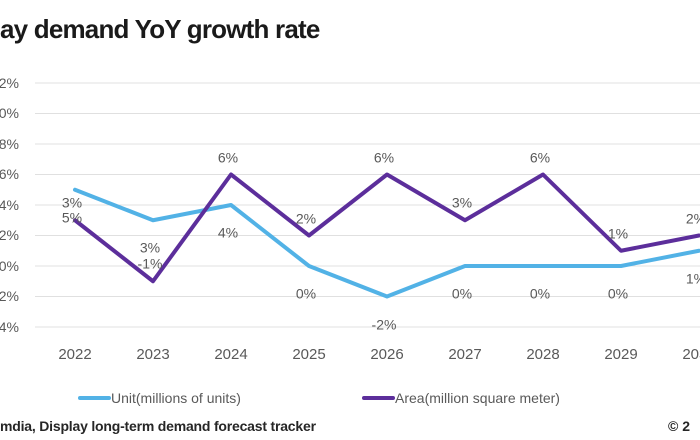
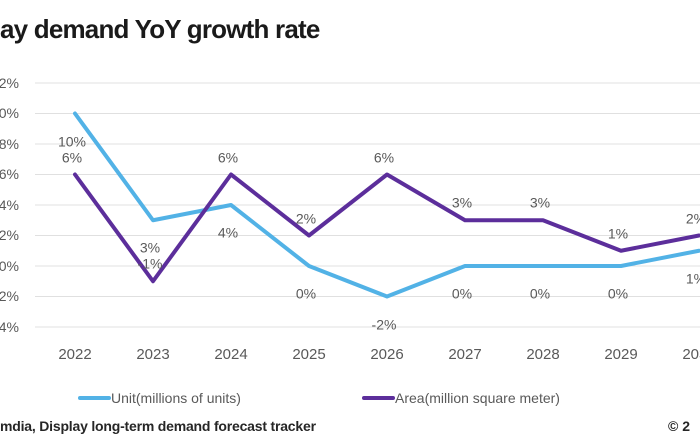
Unit(millions of units)/2022: 5% -> 10%
Area(million square meter)/2022: 3% -> 6%
Area(million square meter)/2028: 6% -> 3%
